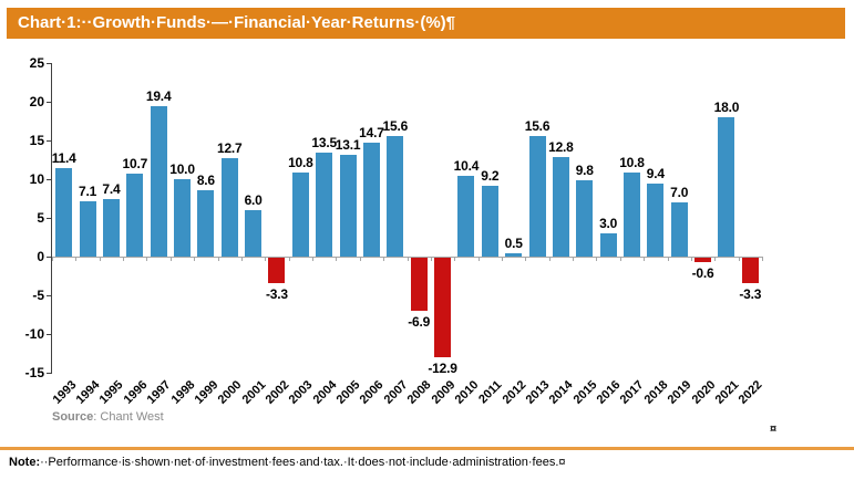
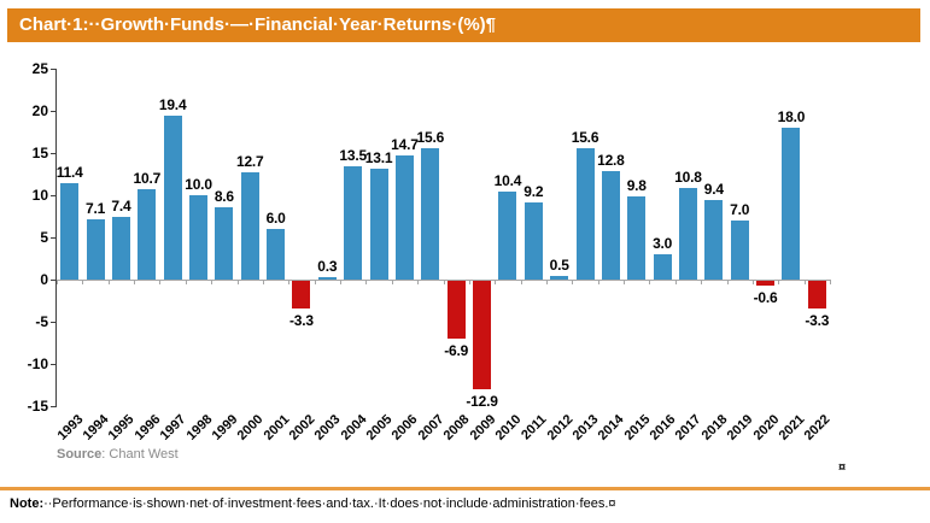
2003: 10.8 -> 0.3
